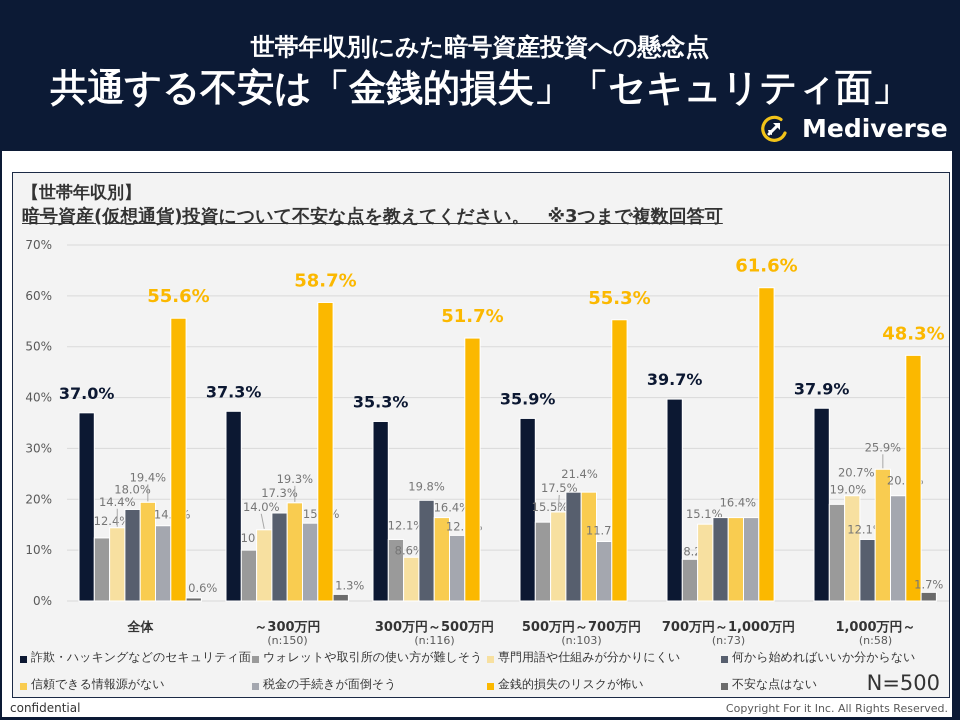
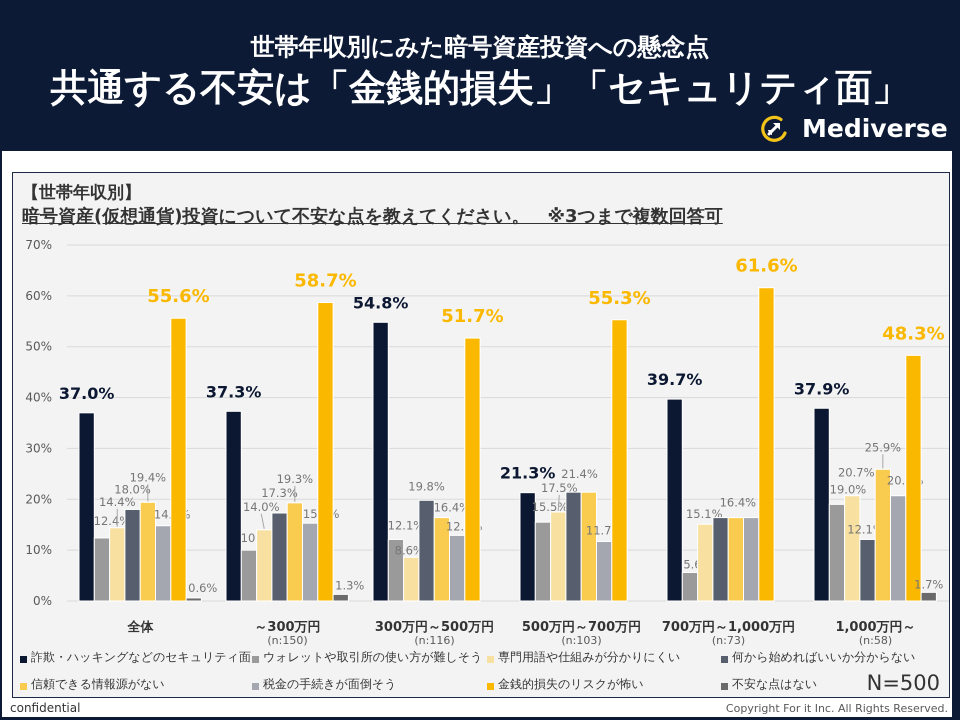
詐欺・ハッキングなどのセキュリティ面/300万円～500万円: 35.3% -> 54.8%
詐欺・ハッキングなどのセキュリティ面/500万円～700万円: 35.9% -> 21.3%
ウォレットや取引所の使い方が難しそう/700万円～1,000万円: 8.2% -> 5.6%
